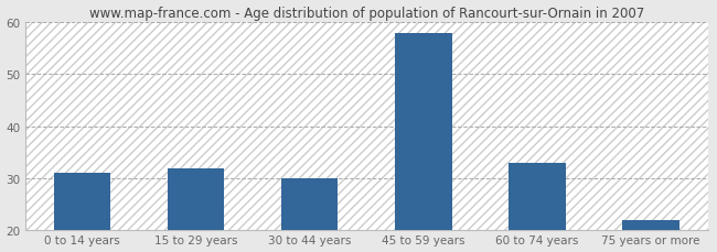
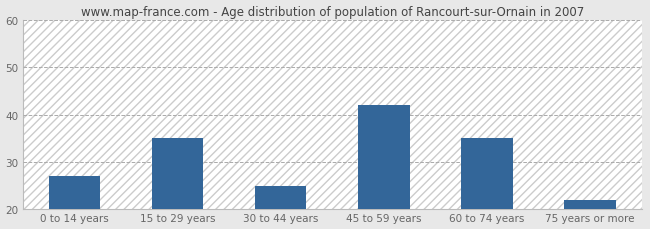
0 to 14 years: 31 -> 27
15 to 29 years: 32 -> 35
30 to 44 years: 30 -> 25
45 to 59 years: 58 -> 42
60 to 74 years: 33 -> 35
